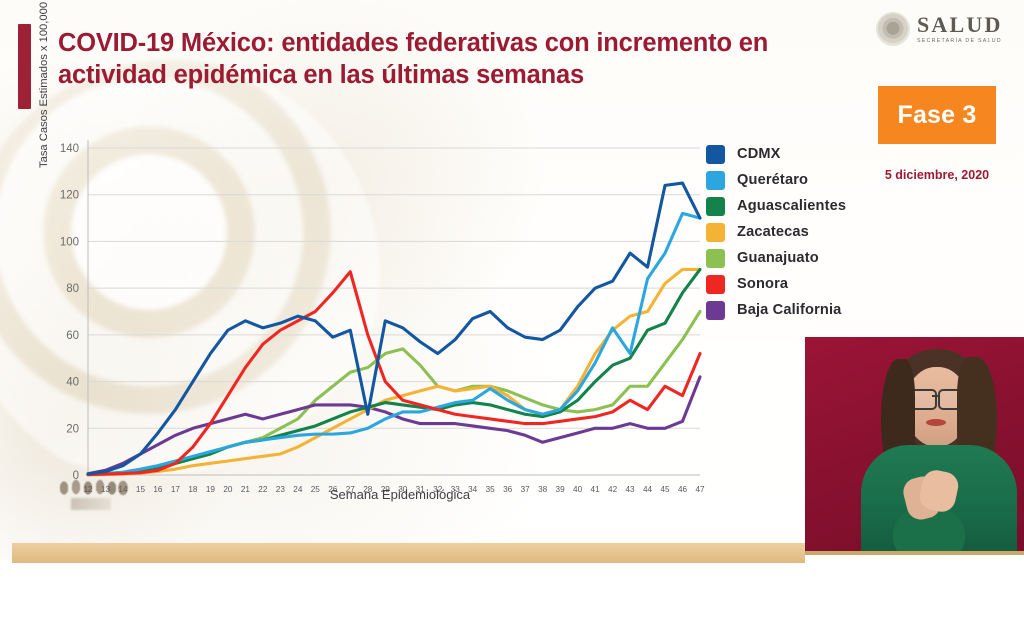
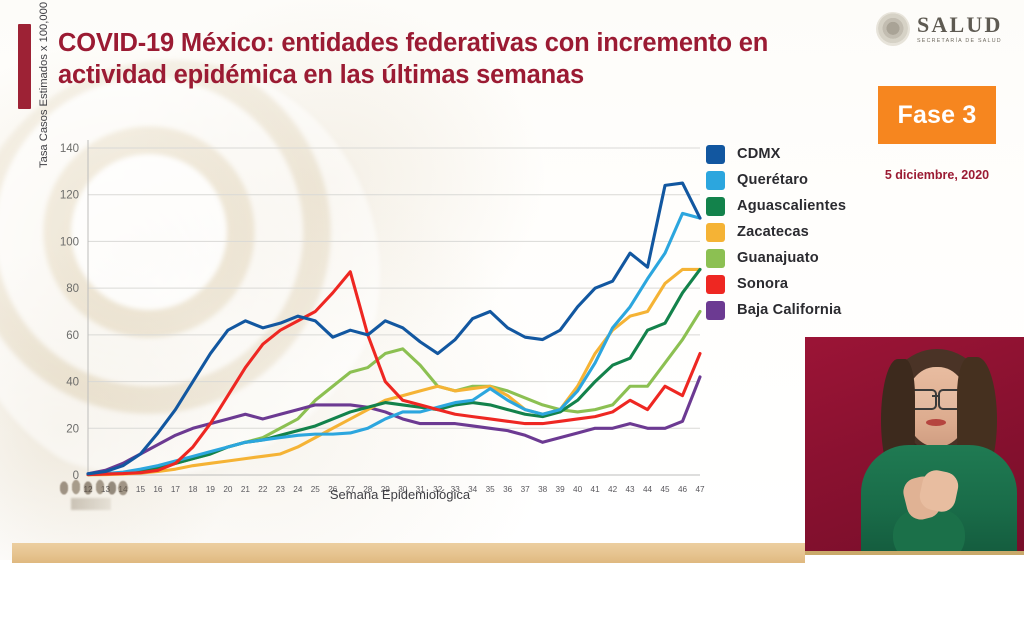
CDMX/28: 26 -> 60
Querétaro/43: 52 -> 72
